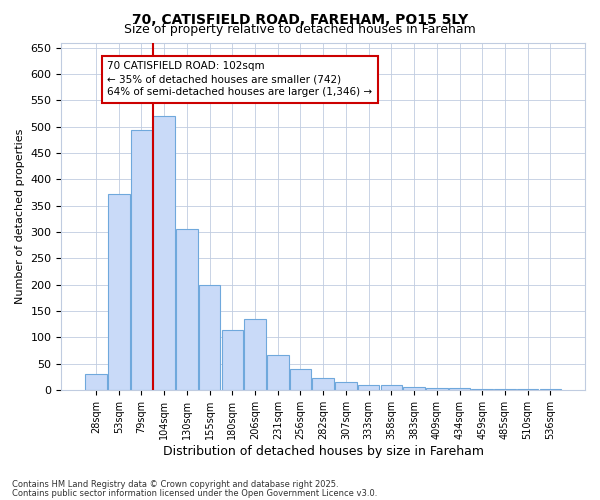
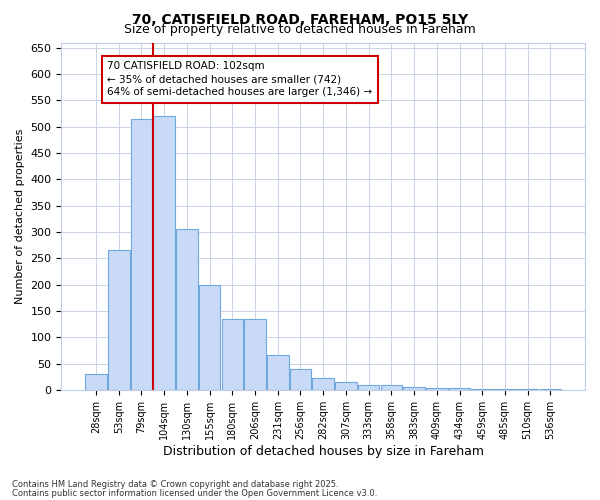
53sqm: 372 -> 265
79sqm: 494 -> 515
180sqm: 114 -> 135
